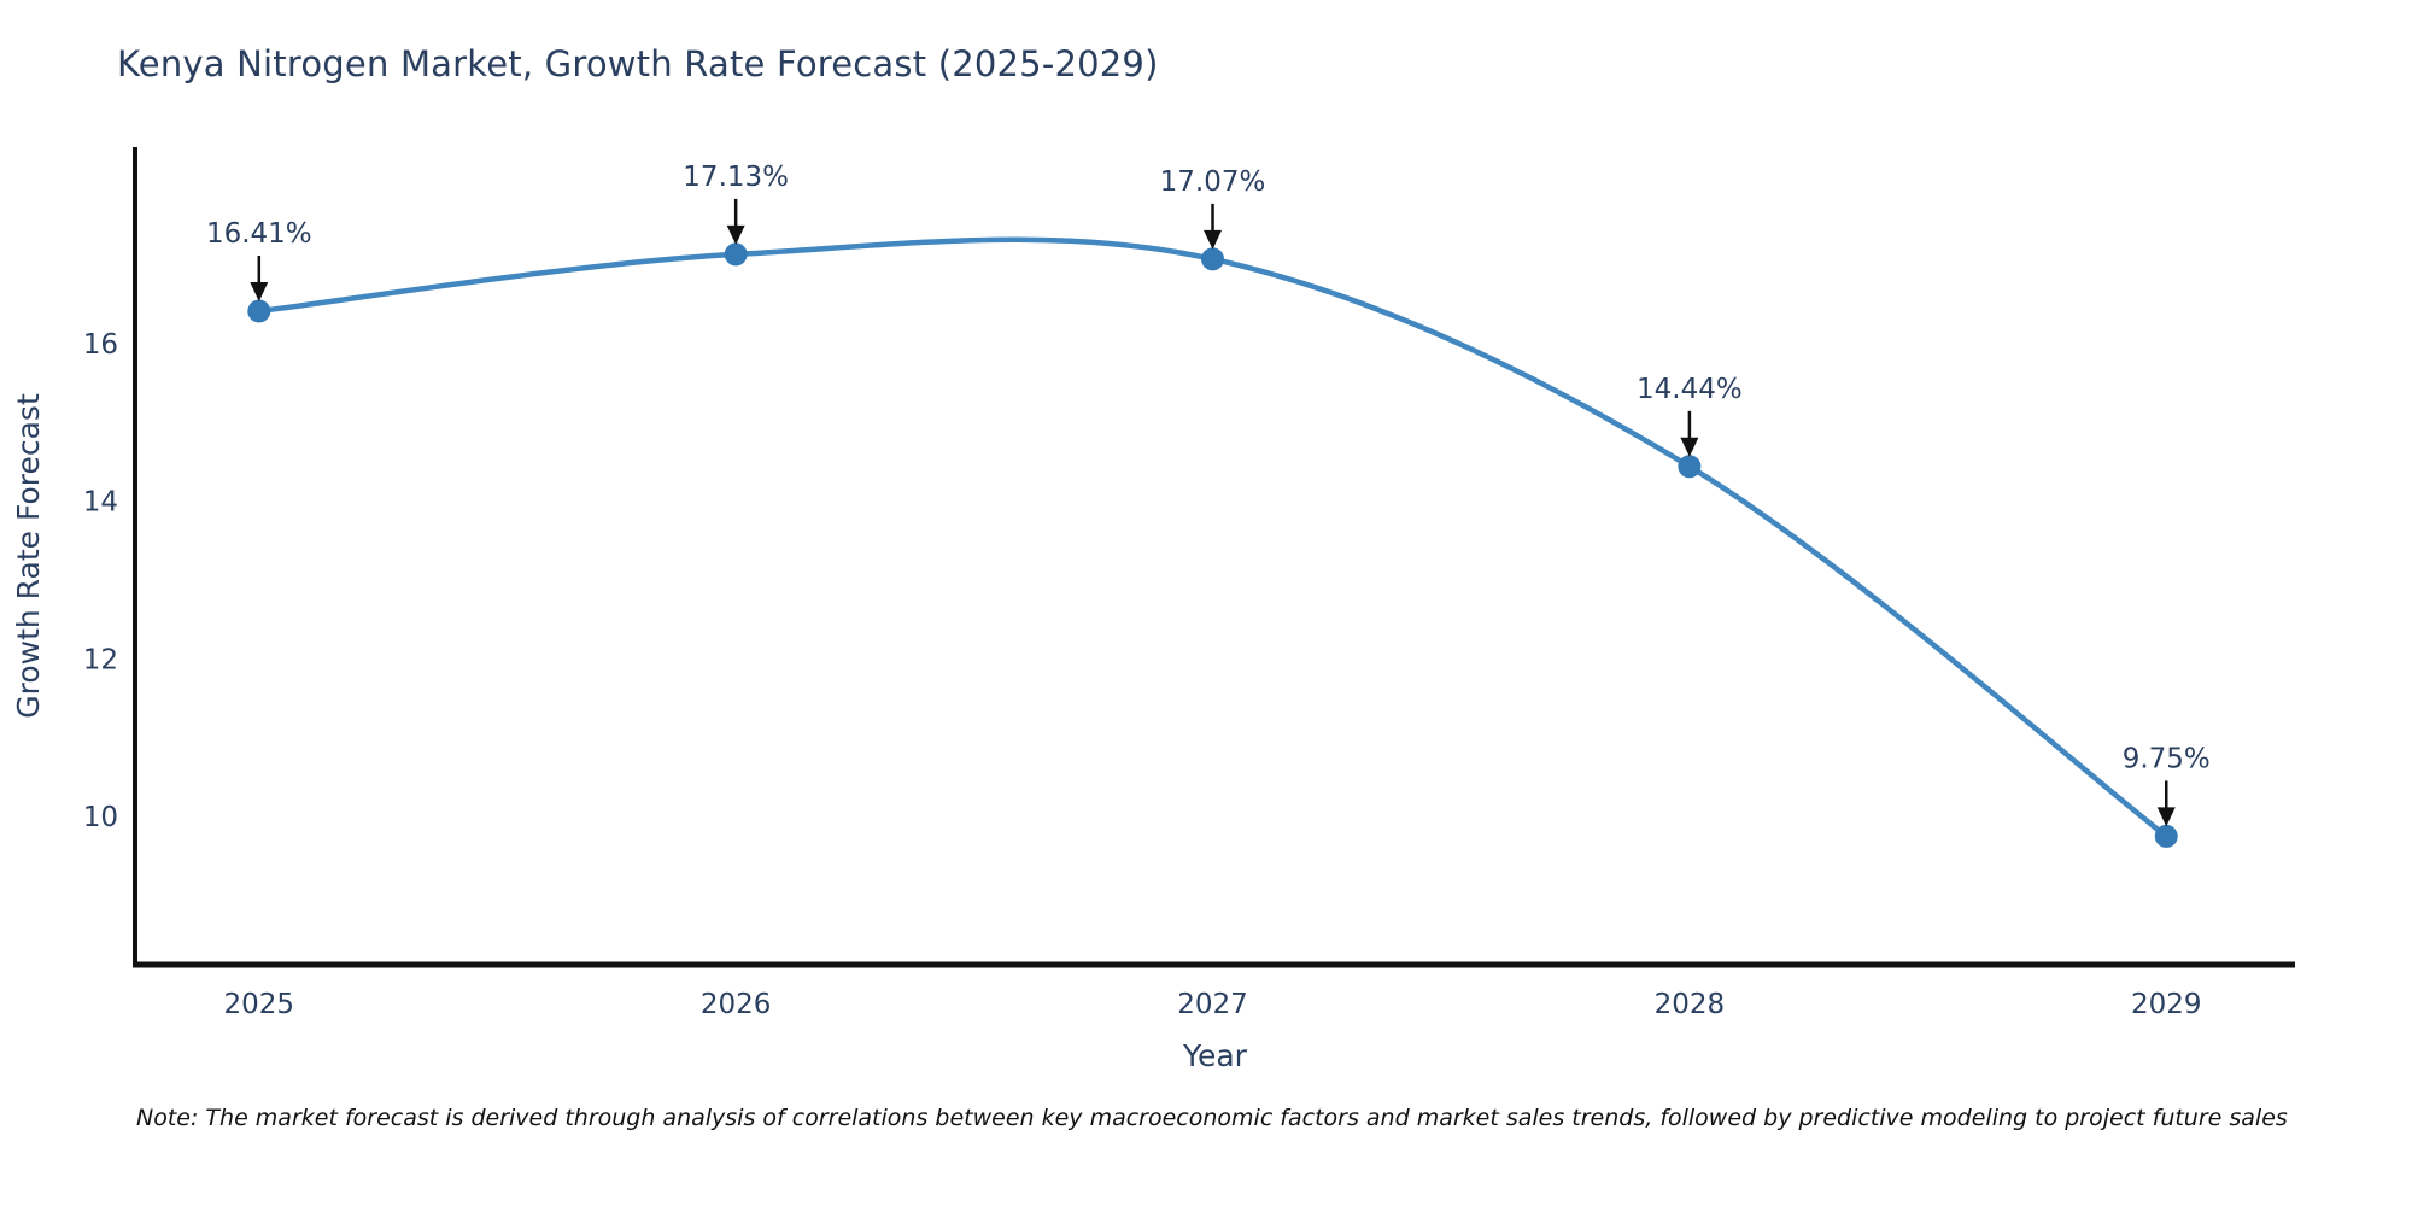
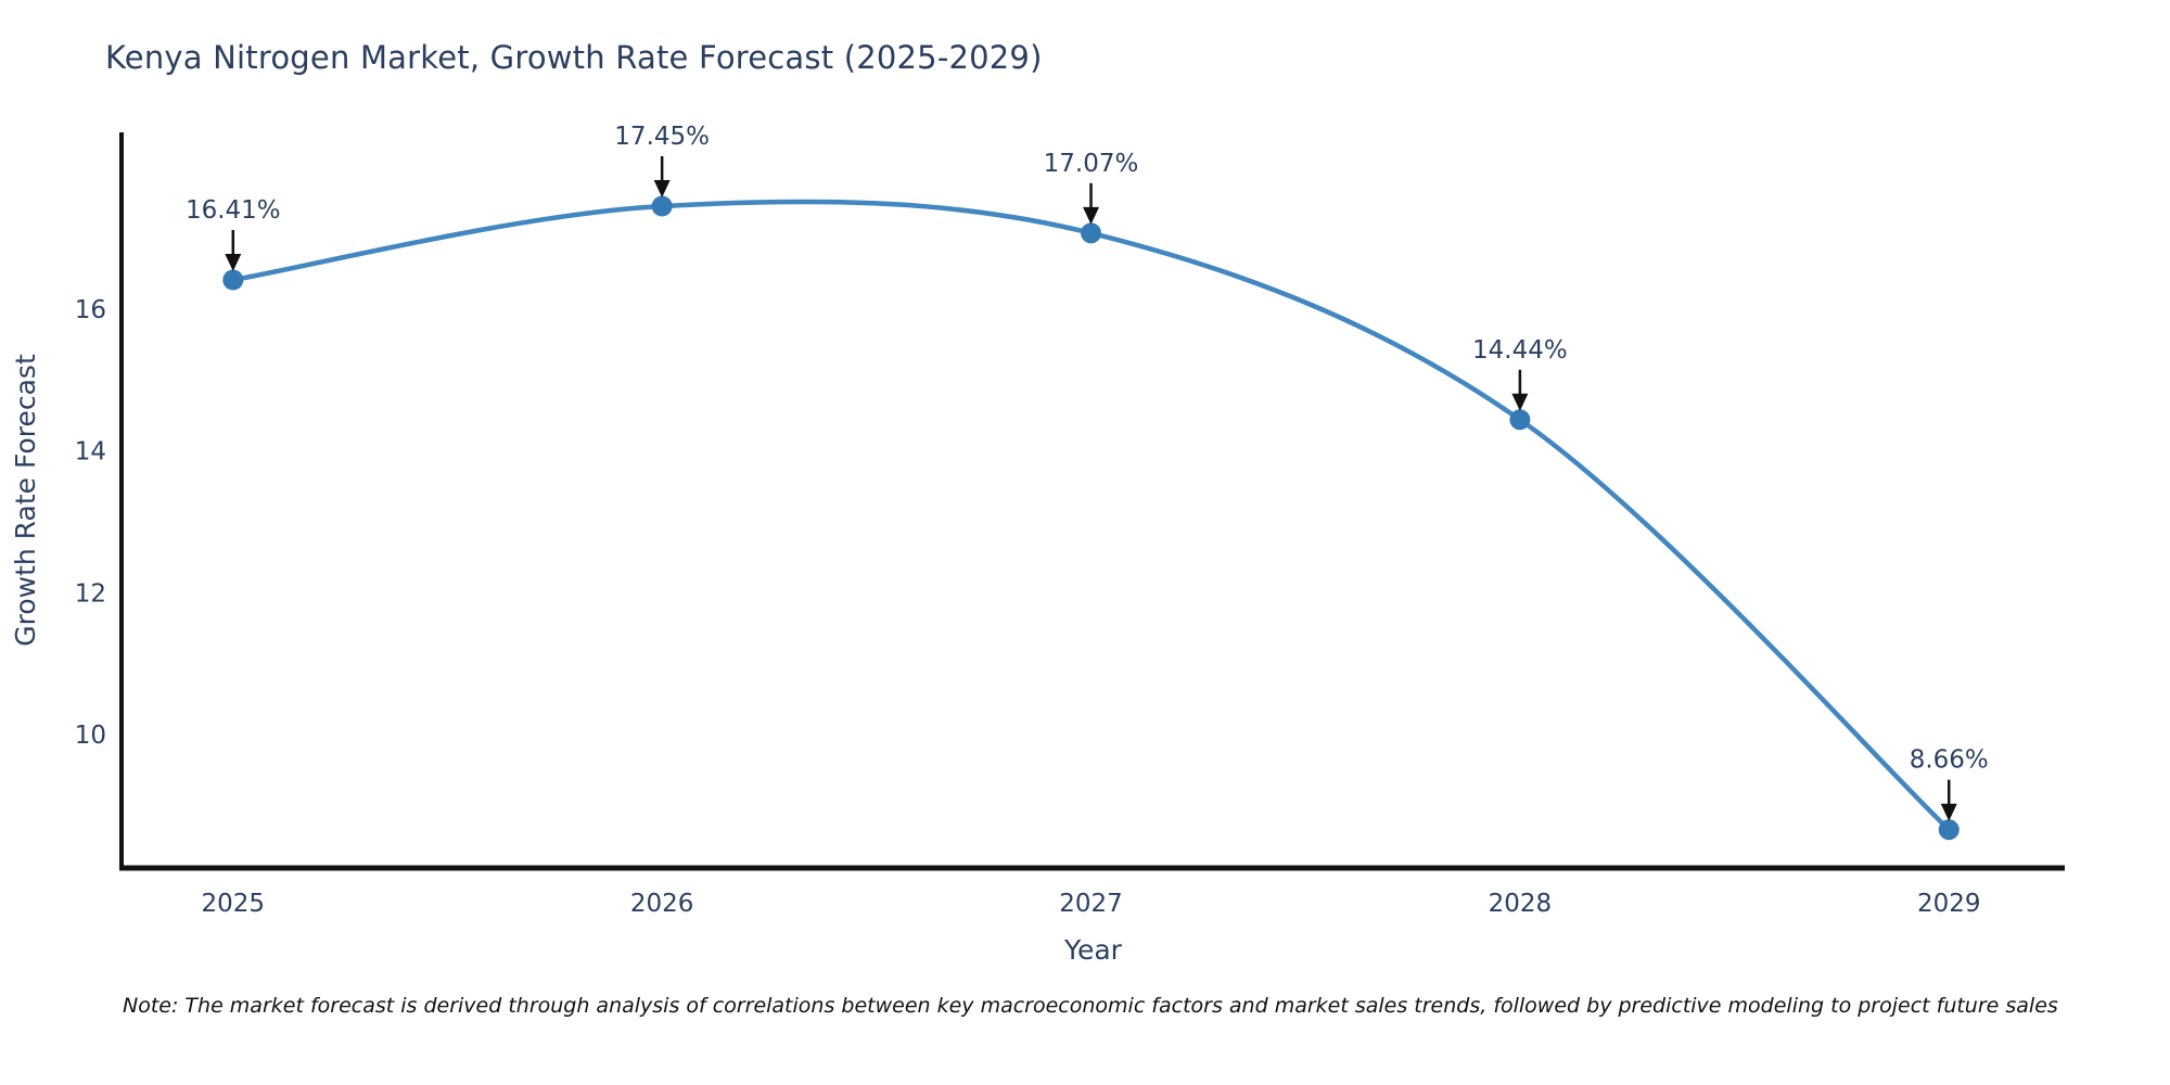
2026: 17.13% -> 17.45%
2029: 9.75% -> 8.66%
